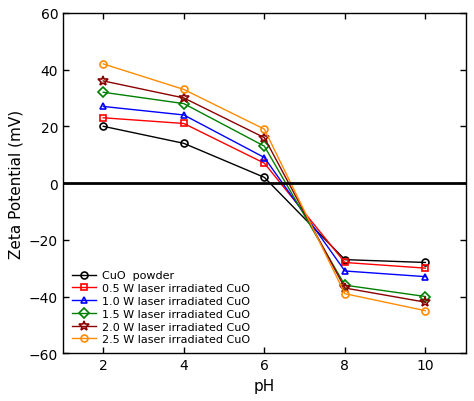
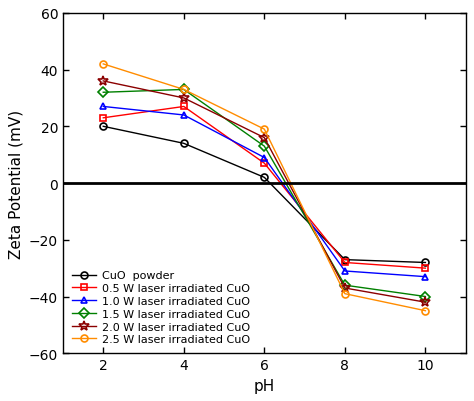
0.5 W laser irradiated CuO/4: 21 -> 27
1.5 W laser irradiated CuO/4: 28 -> 33
